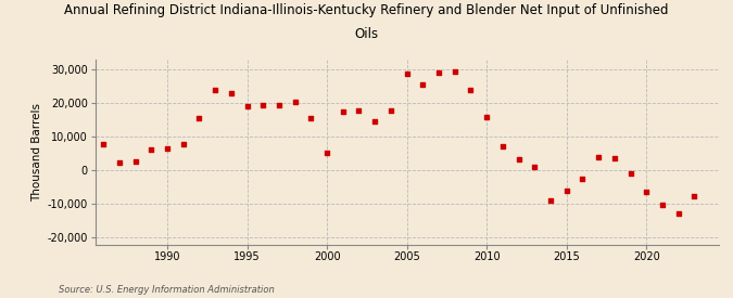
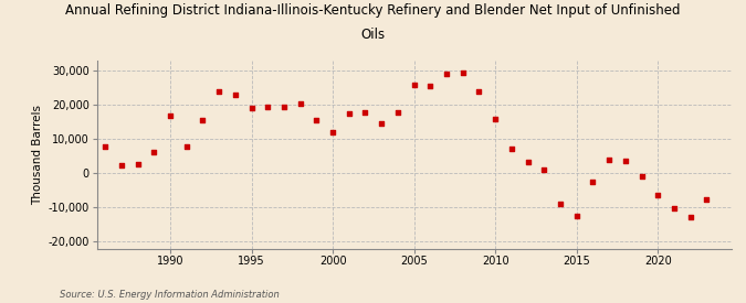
1990: 6,500 -> 17,000
2000: 5,200 -> 12,000
2005: 28,800 -> 26,000
2015: -6,000 -> -12,500
